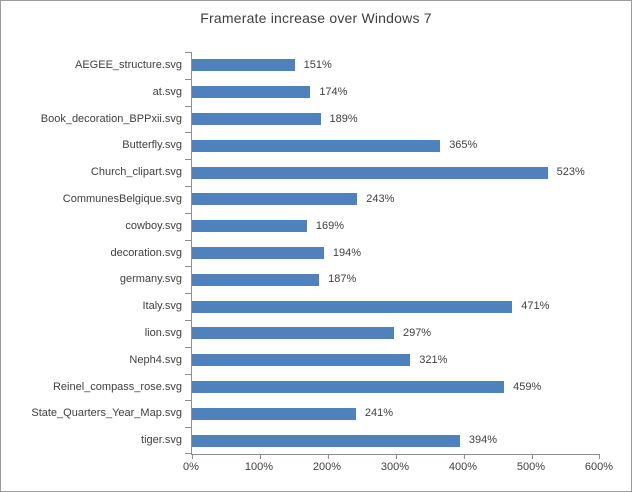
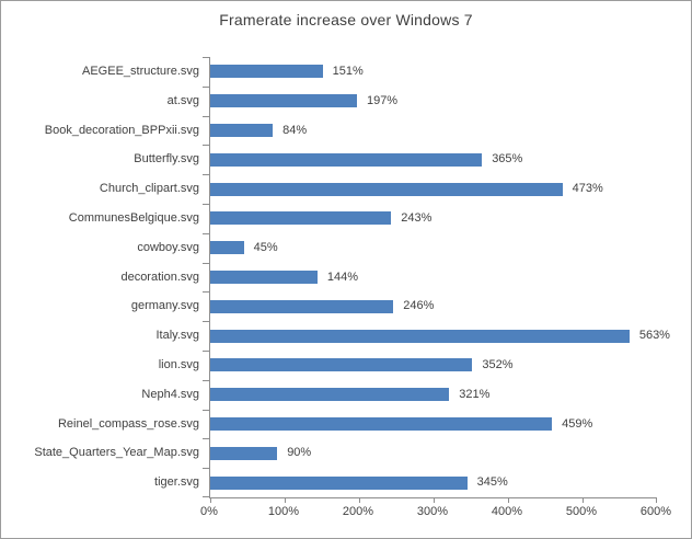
at.svg: 174% -> 197%
Book_decoration_BPPxii.svg: 189% -> 84%
Church_clipart.svg: 523% -> 473%
cowboy.svg: 169% -> 45%
decoration.svg: 194% -> 144%
germany.svg: 187% -> 246%
Italy.svg: 471% -> 563%
lion.svg: 297% -> 352%
State_Quarters_Year_Map.svg: 241% -> 90%
tiger.svg: 394% -> 345%
